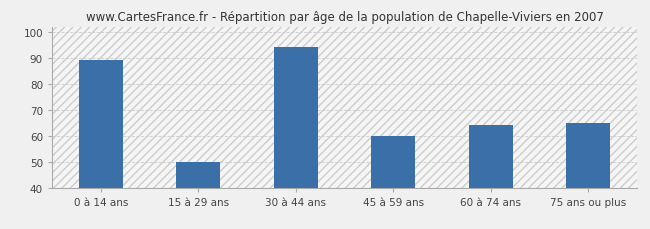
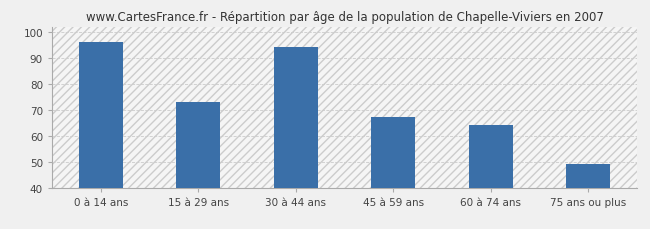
0 à 14 ans: 89 -> 96
15 à 29 ans: 50 -> 73
45 à 59 ans: 60 -> 67
75 ans ou plus: 65 -> 49
